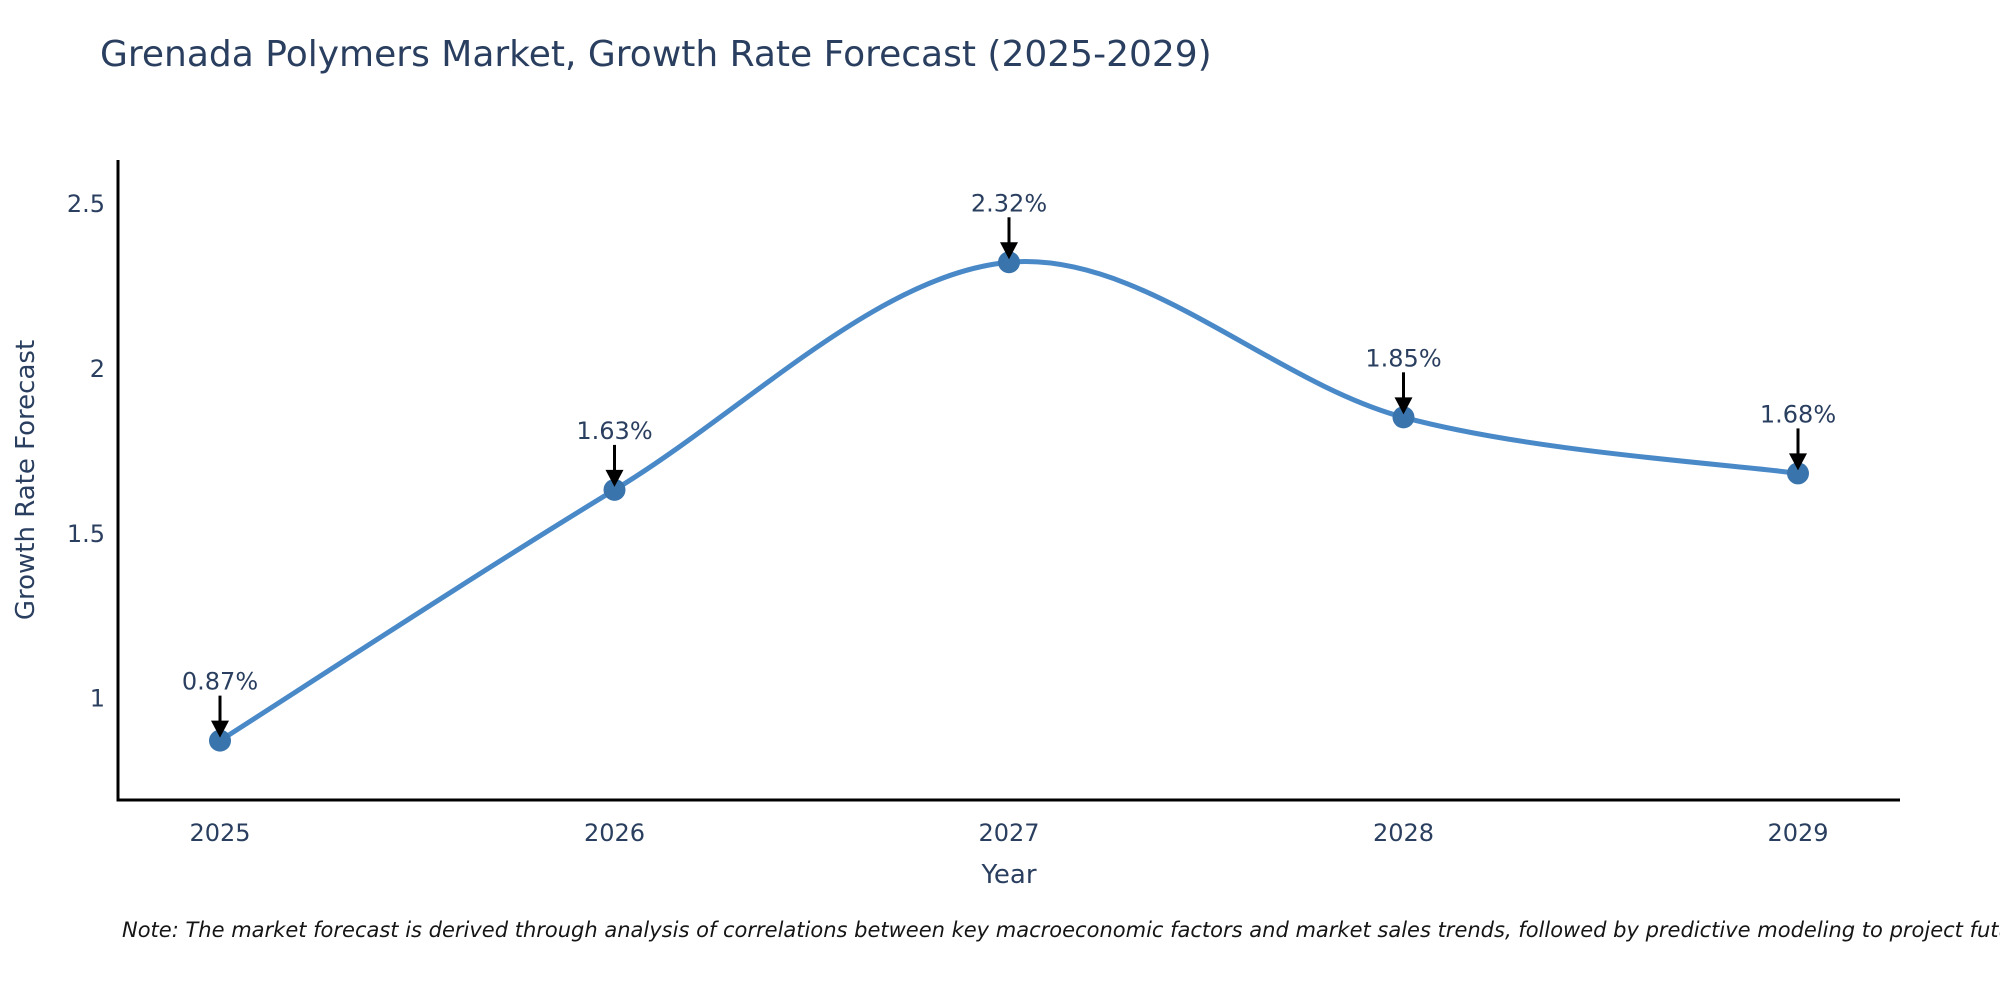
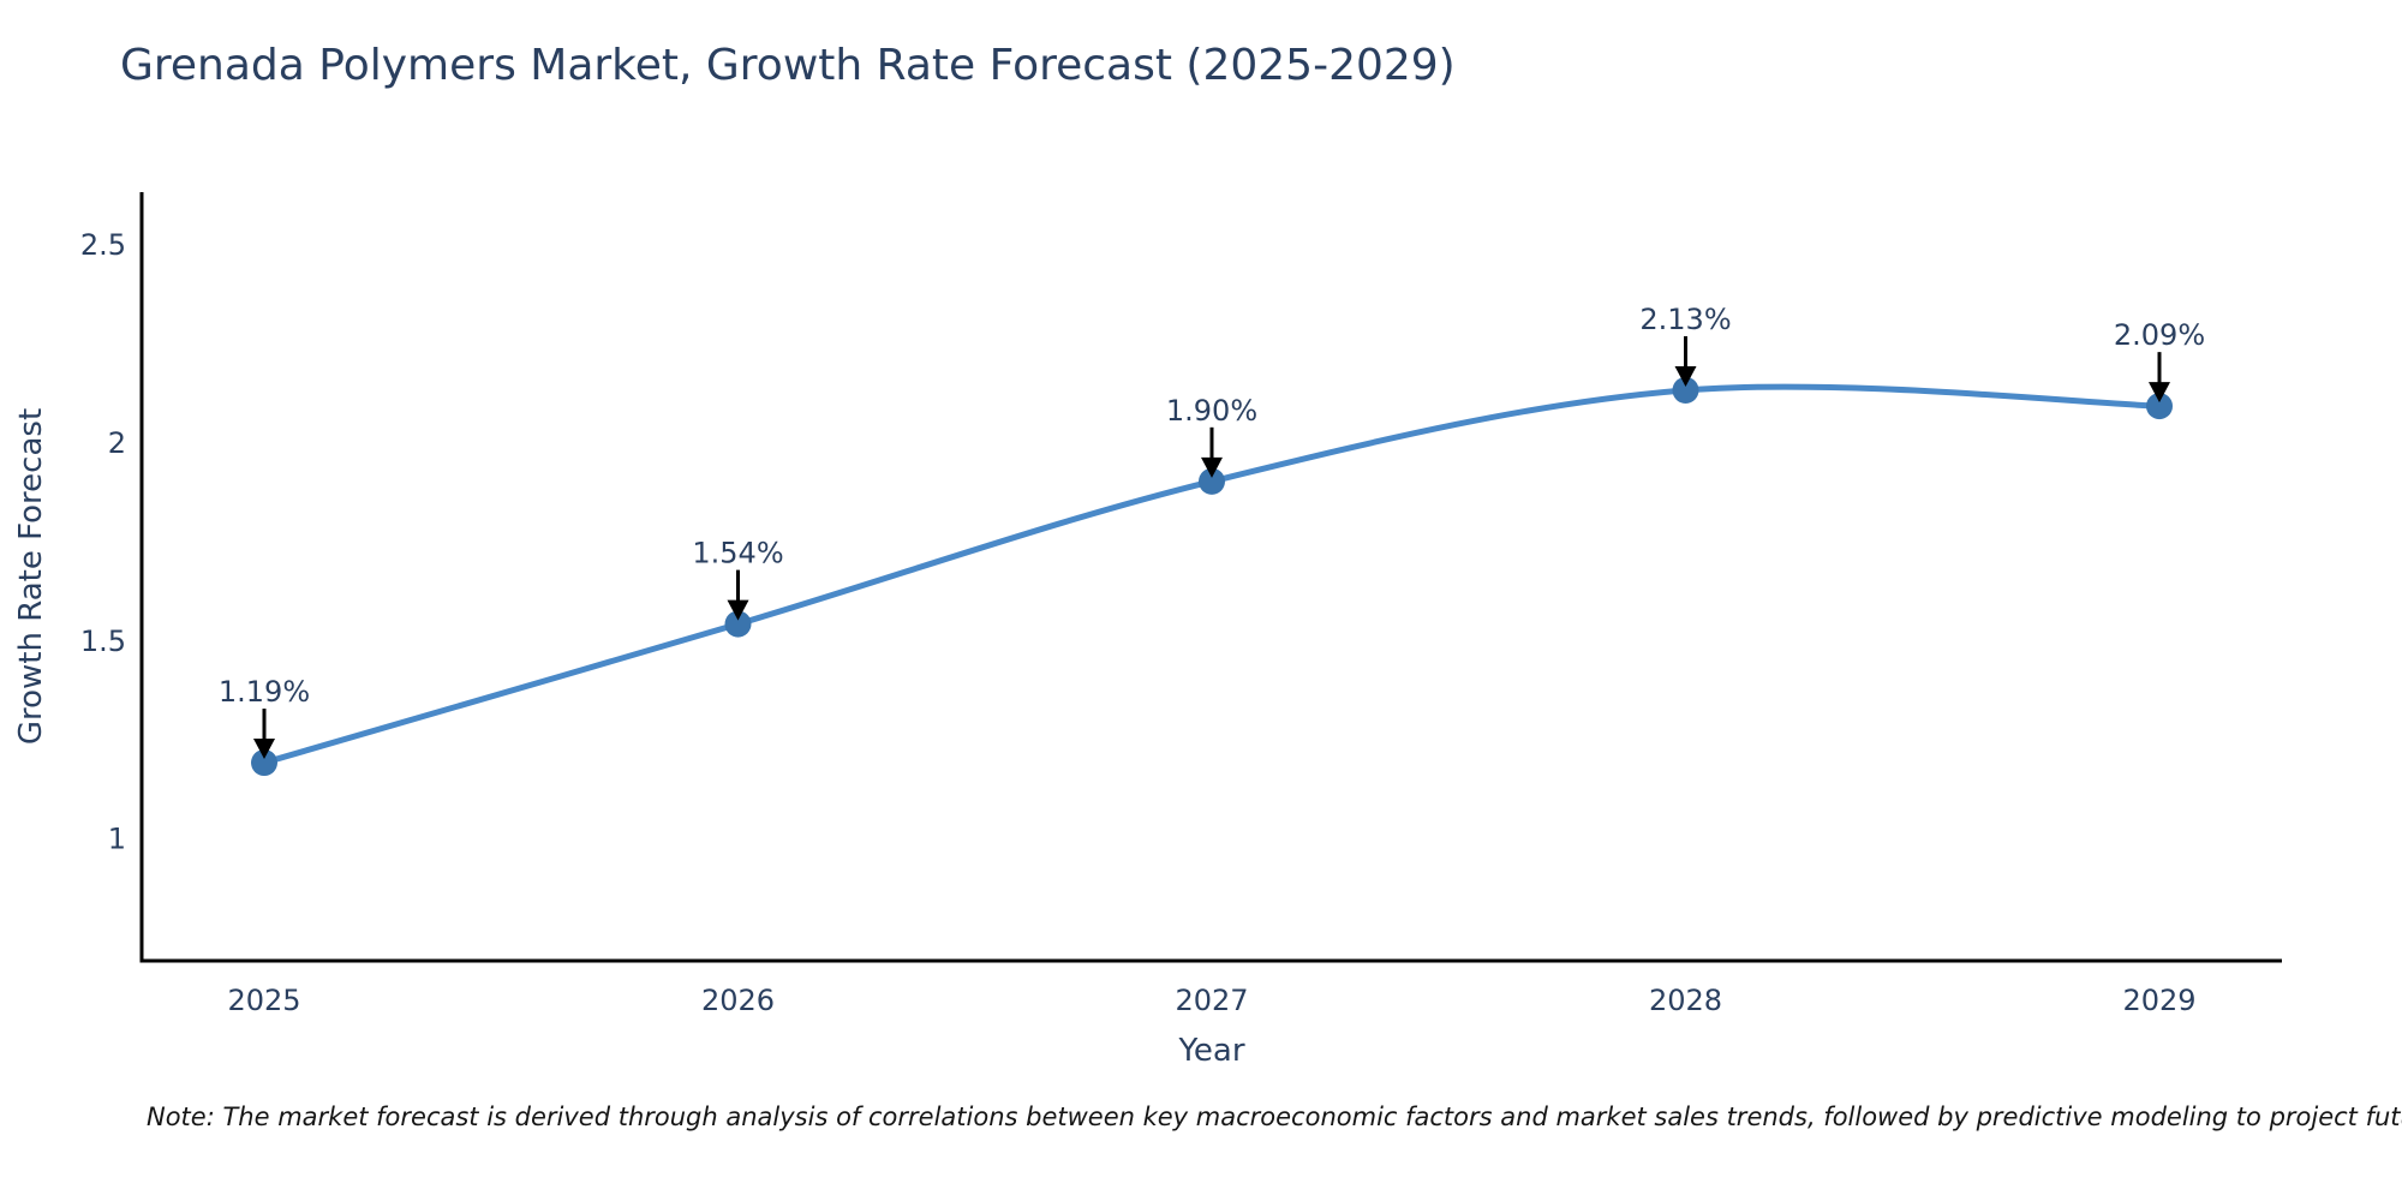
2025: 0.87% -> 1.19%
2026: 1.63% -> 1.54%
2027: 2.32% -> 1.90%
2028: 1.85% -> 2.13%
2029: 1.68% -> 2.09%
